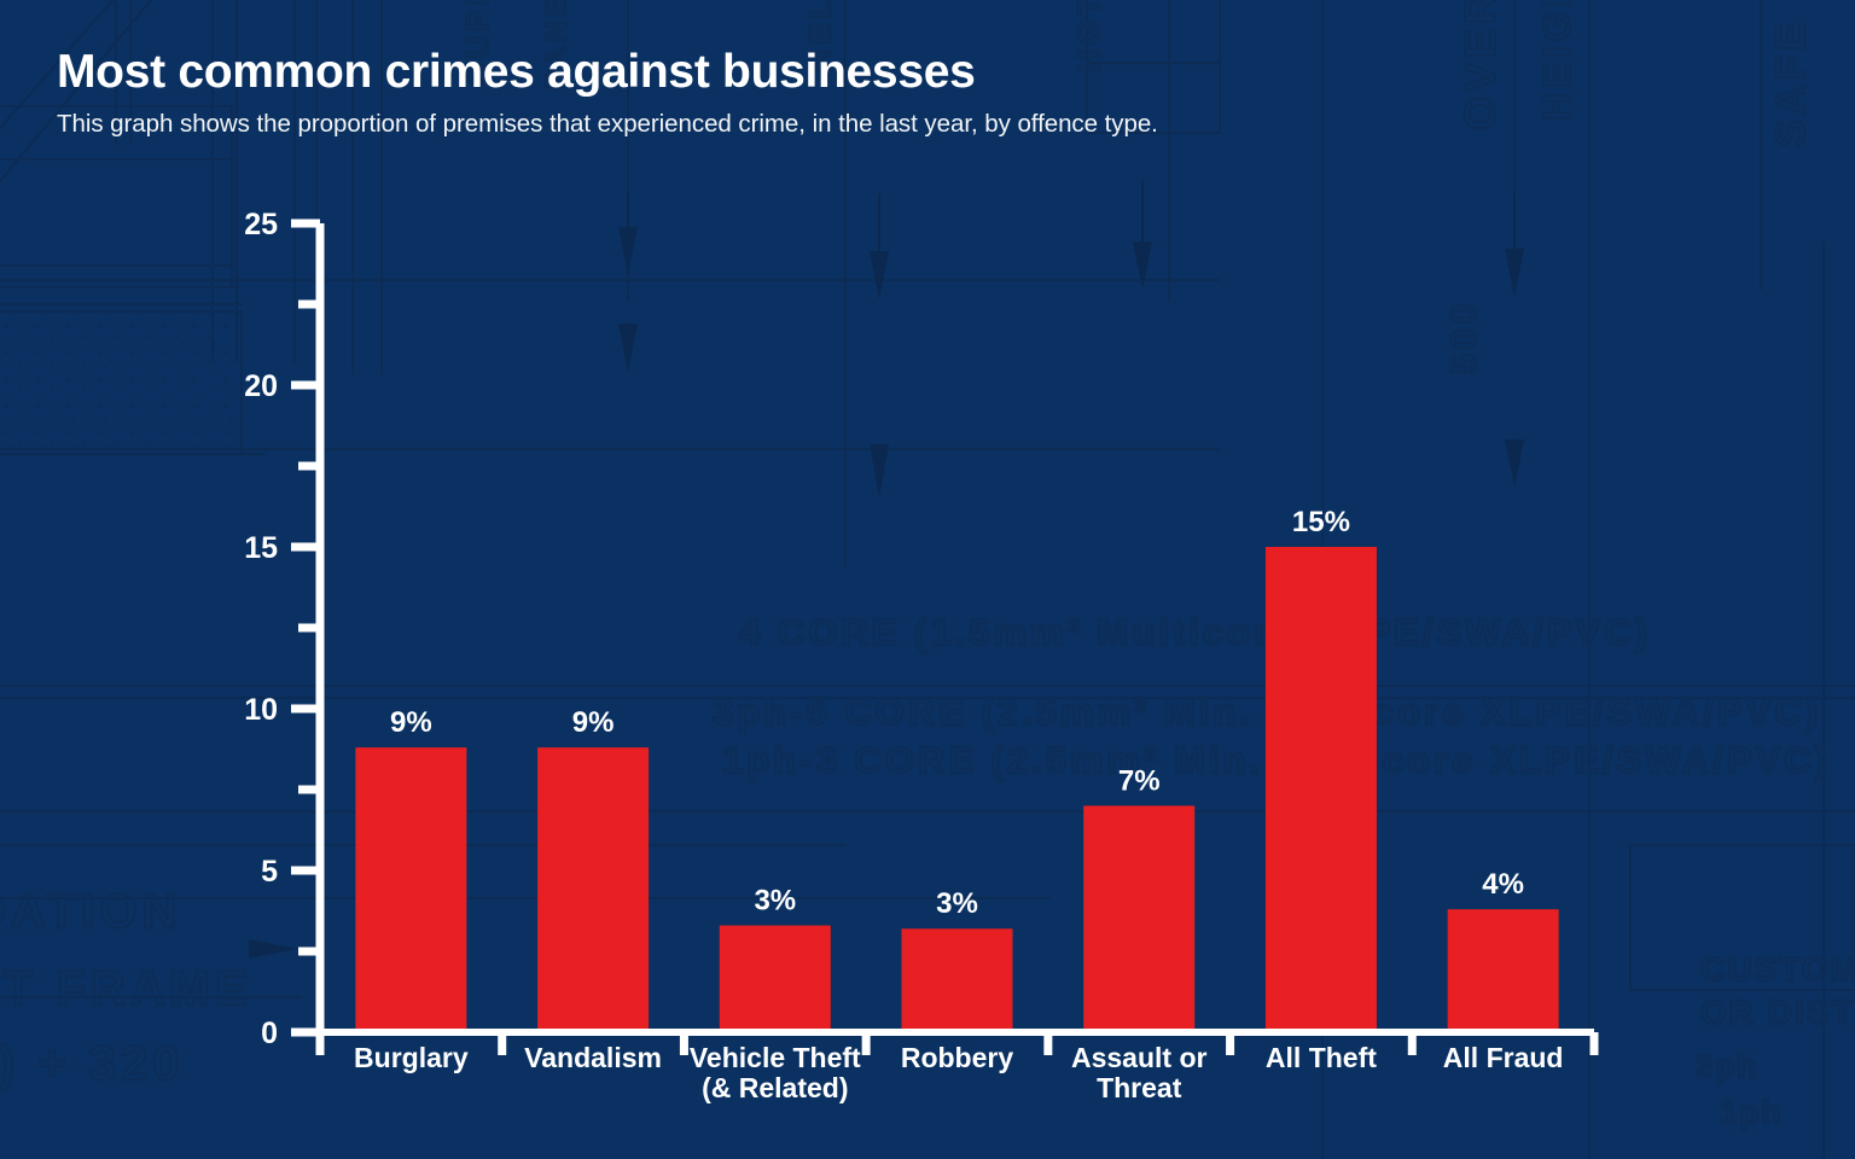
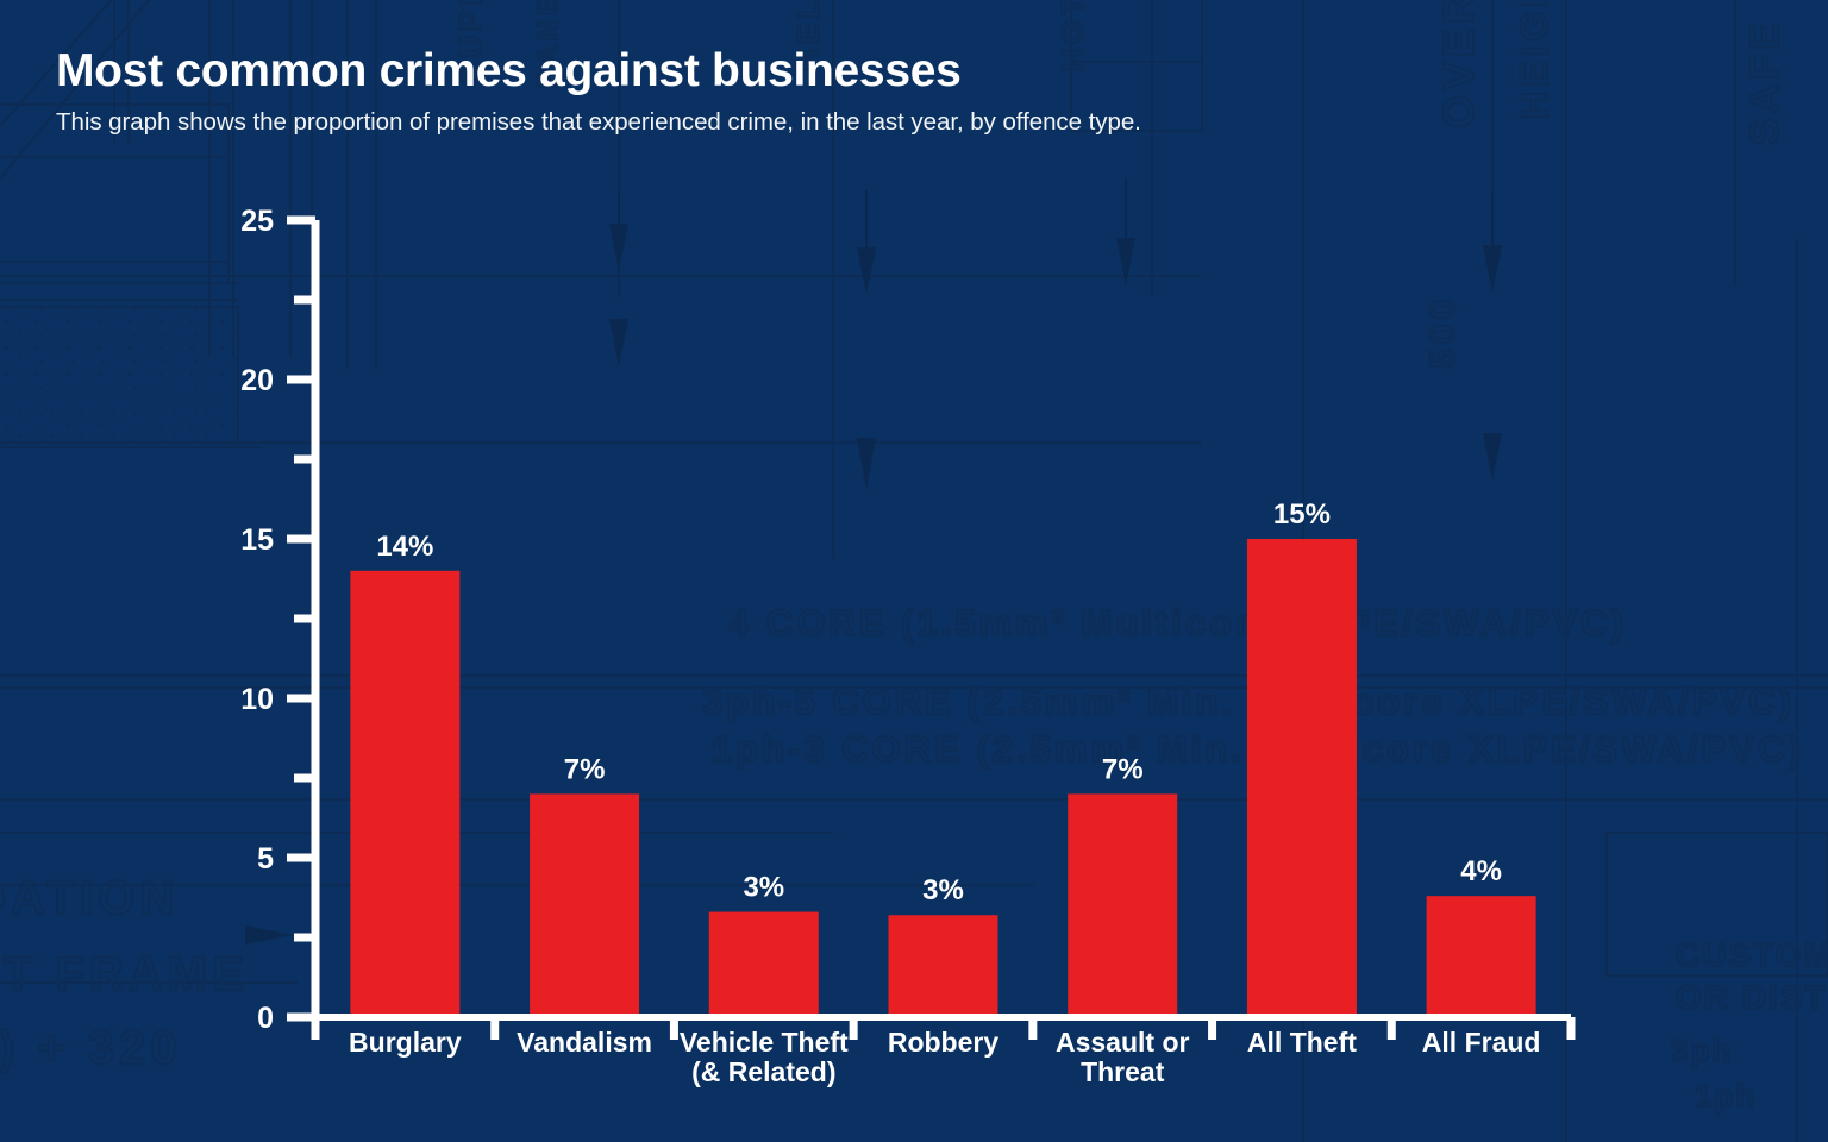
Burglary: 9% -> 14%
Vandalism: 9% -> 7%
